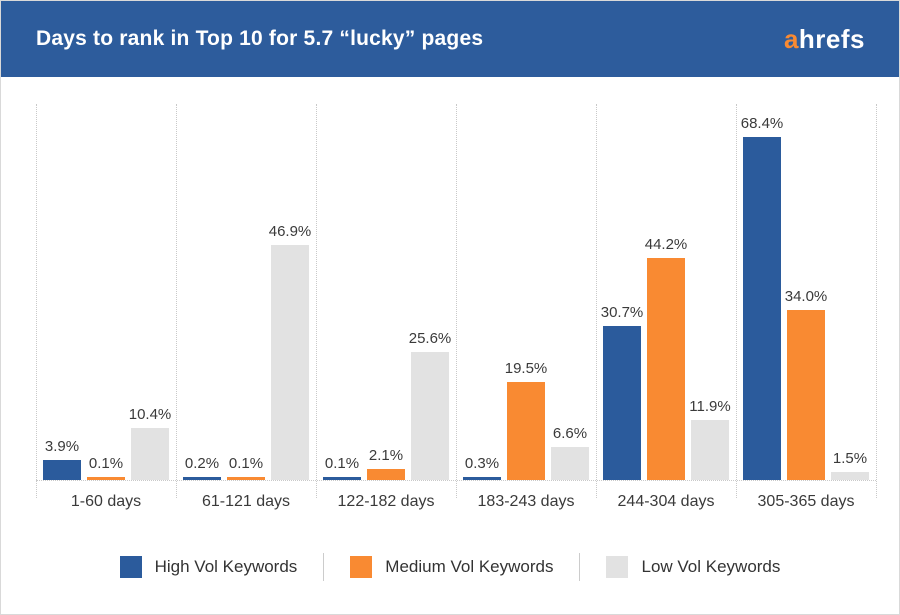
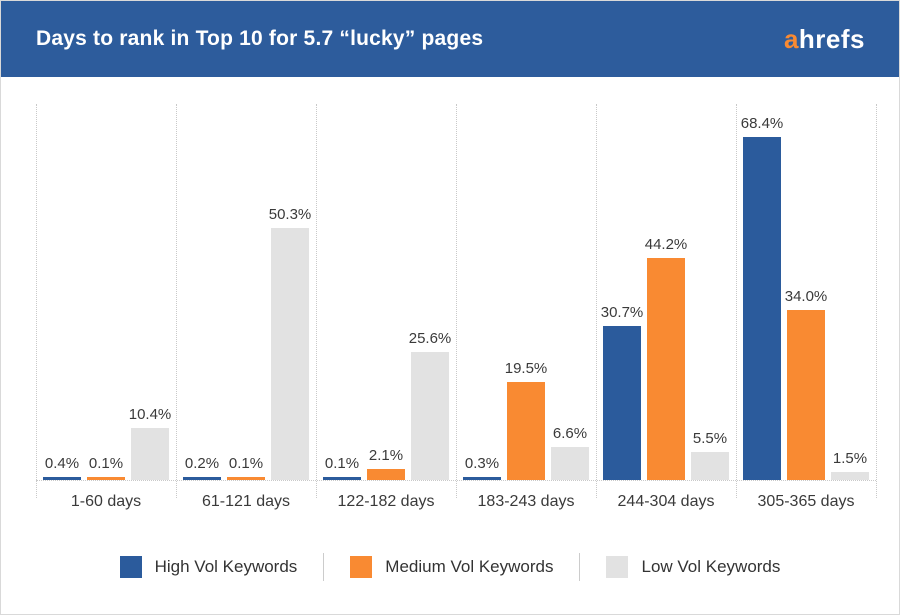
High Vol Keywords/1-60 days: 3.9% -> 0.4%
Low Vol Keywords/61-121 days: 46.9% -> 50.3%
Low Vol Keywords/244-304 days: 11.9% -> 5.5%
